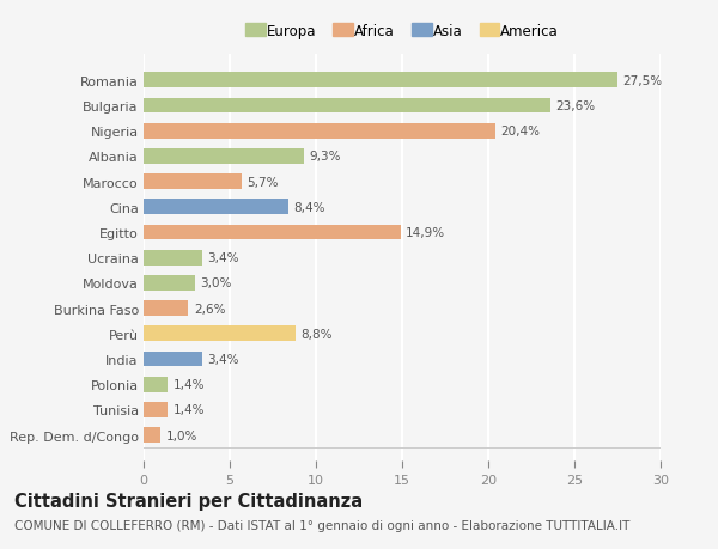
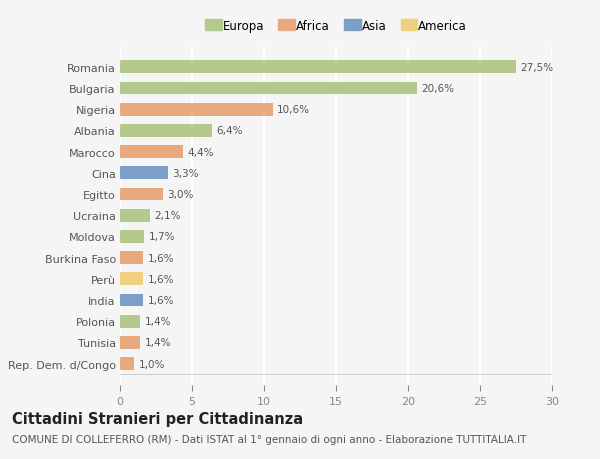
Bulgaria: 23,6% -> 20,6%
Nigeria: 20,4% -> 10,6%
Albania: 9,3% -> 6,4%
Marocco: 5,7% -> 4,4%
Cina: 8,4% -> 3,3%
Egitto: 14,9% -> 3,0%
Ucraina: 3,4% -> 2,1%
Moldova: 3,0% -> 1,7%
Burkina Faso: 2,6% -> 1,6%
Perù: 8,8% -> 1,6%
India: 3,4% -> 1,6%
